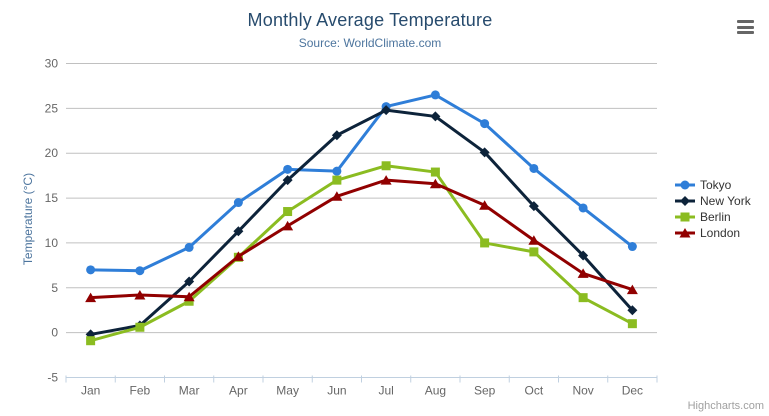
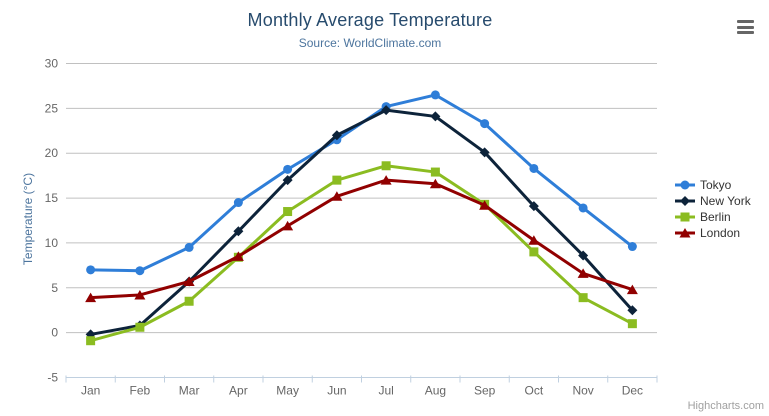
London/Mar: 4 -> 6
Tokyo/Jun: 18 -> 22
Berlin/Sep: 10 -> 14
